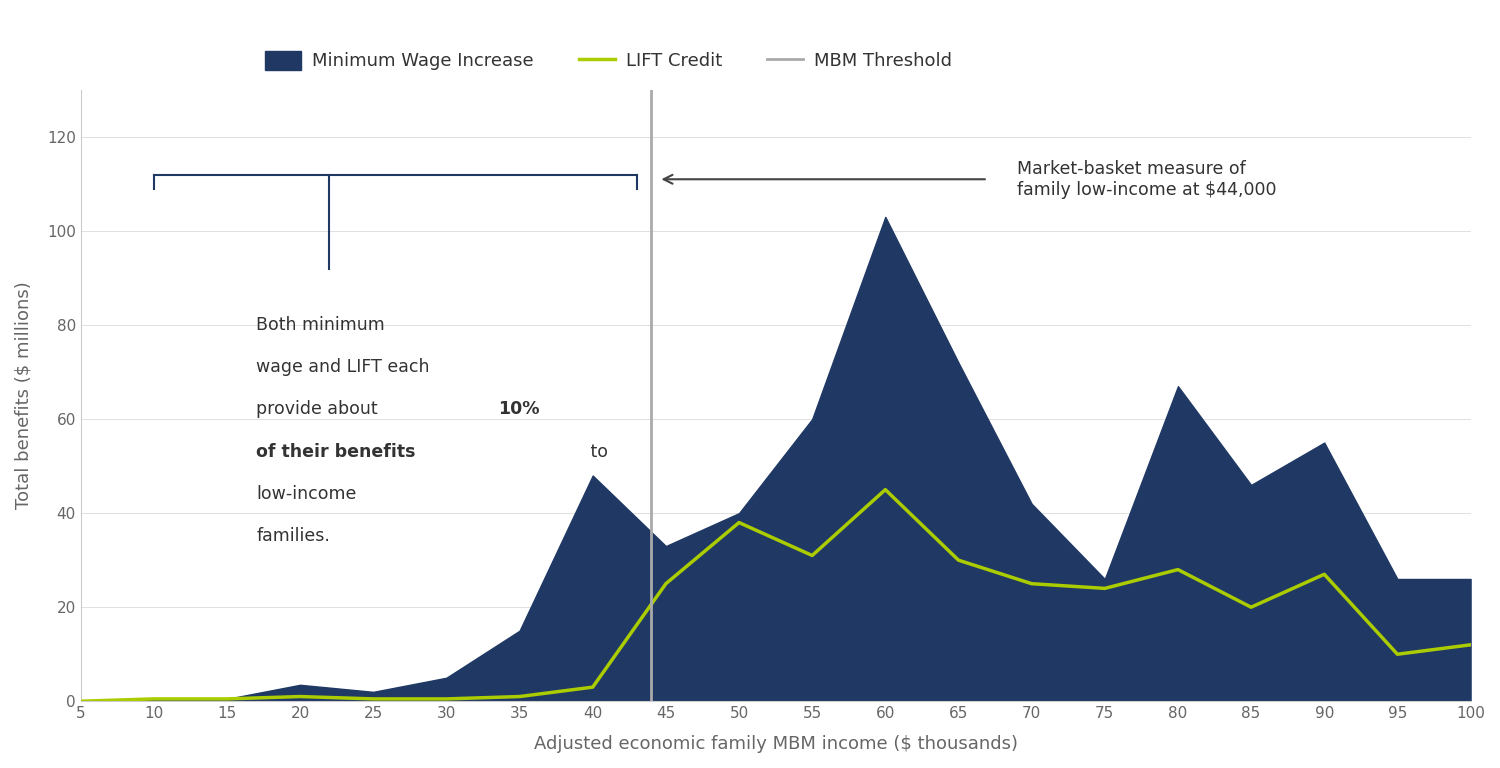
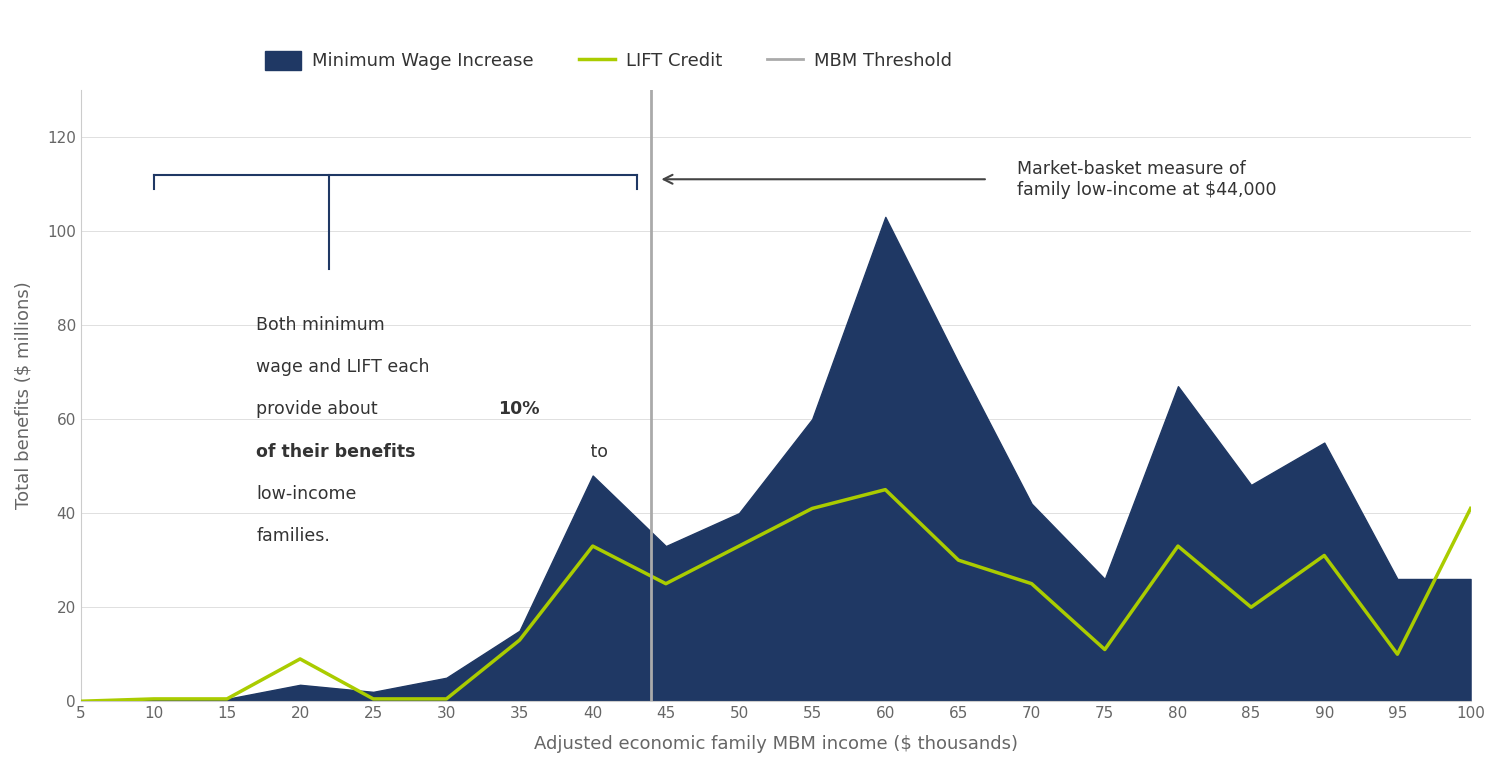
LIFT Credit/20: 1.0 -> 9.0
LIFT Credit/35: 1.0 -> 13.0
LIFT Credit/40: 3.0 -> 33.0
LIFT Credit/50: 38.0 -> 33.0
LIFT Credit/55: 31.0 -> 41.0
LIFT Credit/75: 24.0 -> 11.0
LIFT Credit/80: 28.0 -> 33.0
LIFT Credit/90: 27.0 -> 31.0
LIFT Credit/100: 12.0 -> 41.0
